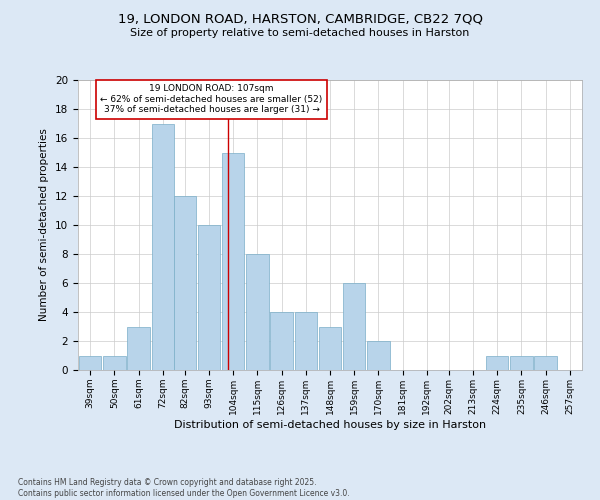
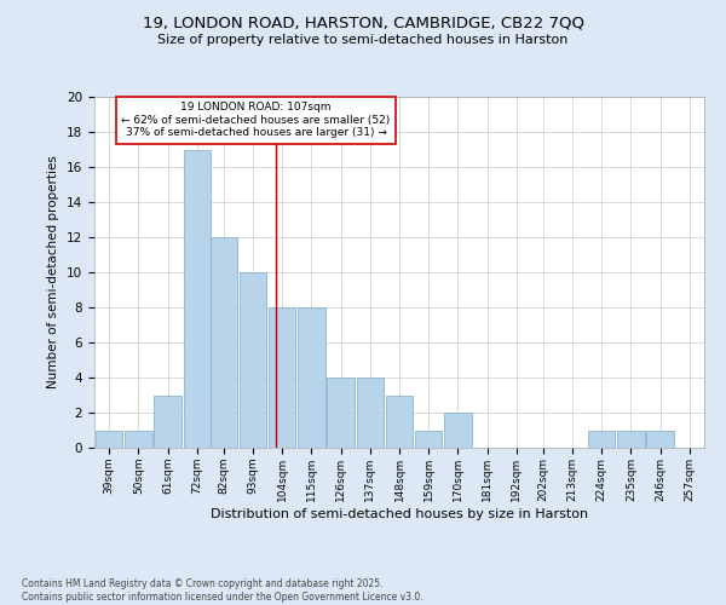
104sqm: 15 -> 8
159sqm: 6 -> 1
